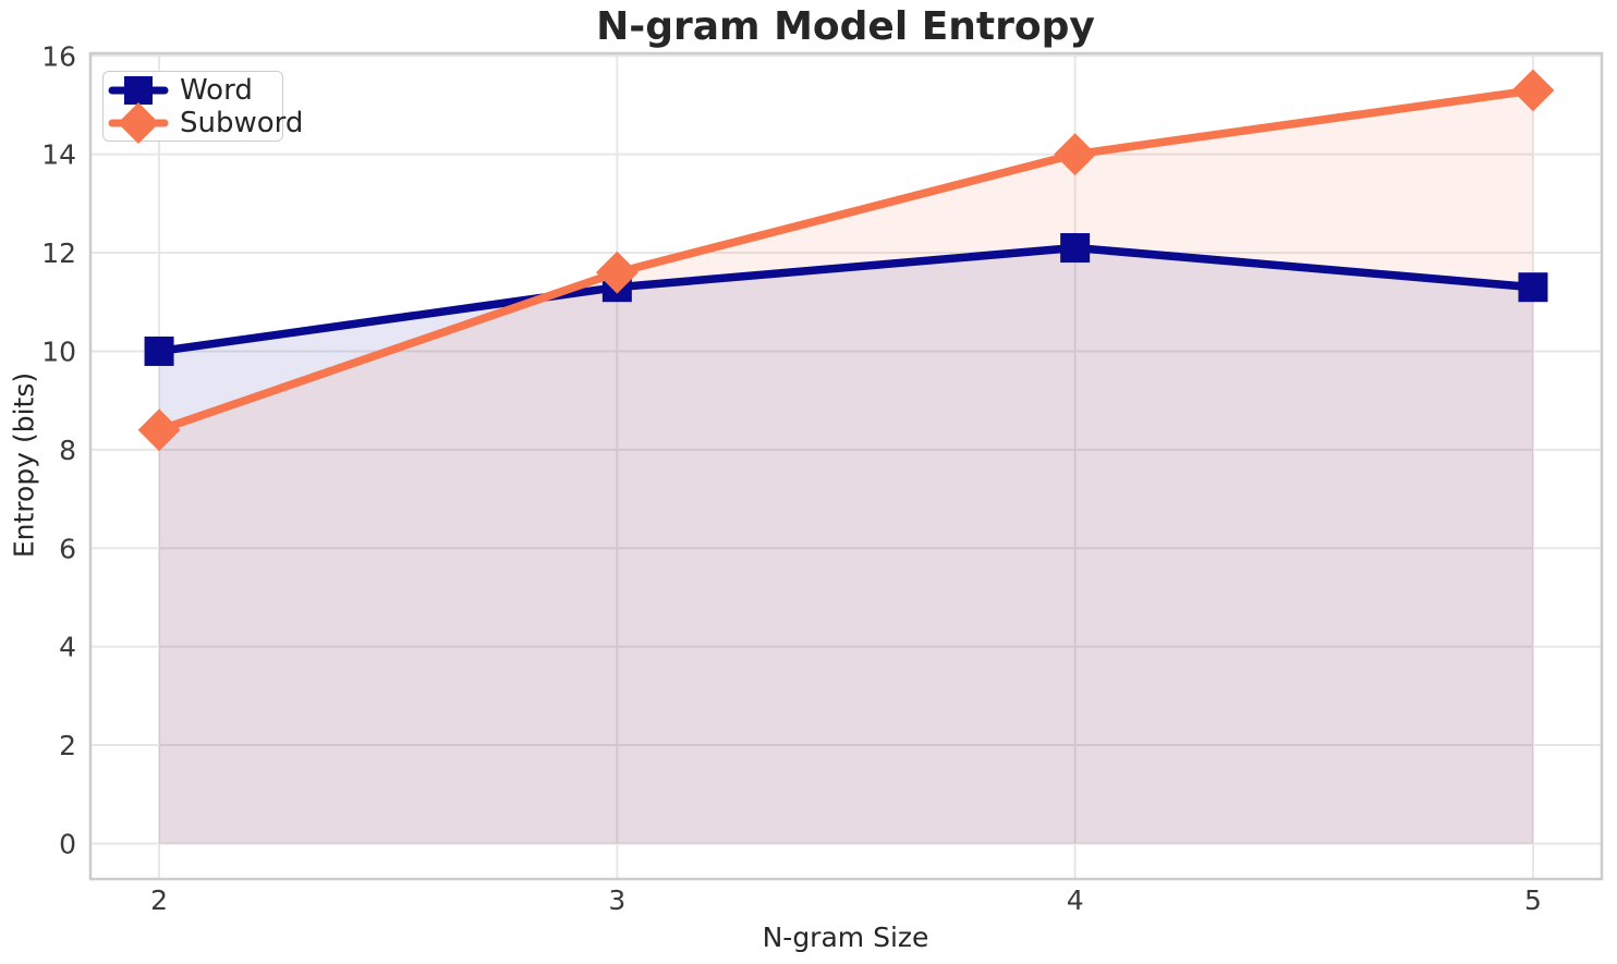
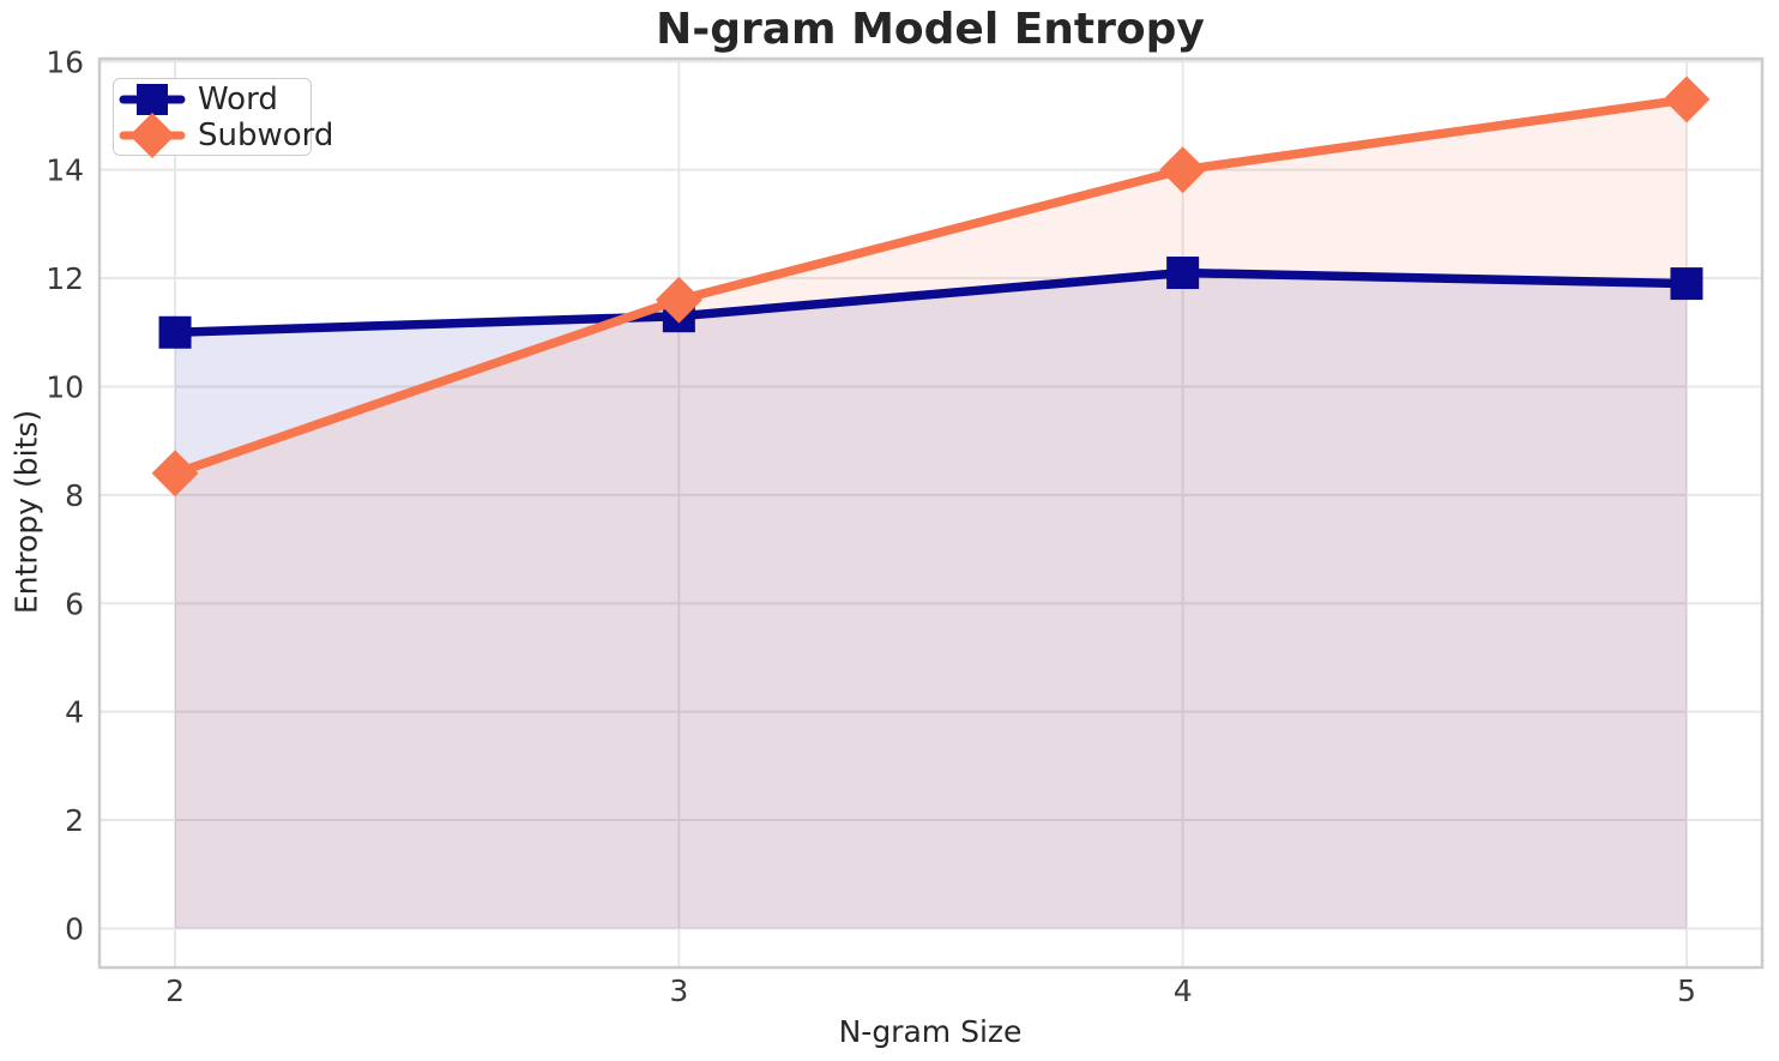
Word/2: 10.0 -> 11.0
Word/5: 11.3 -> 11.9
